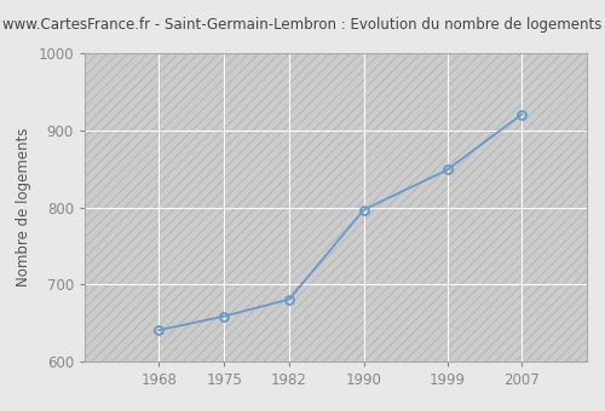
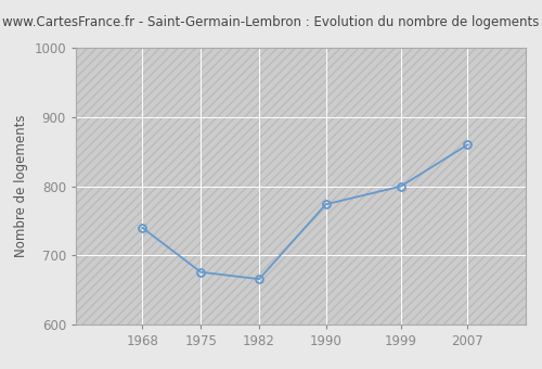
1968: 641 -> 740
1975: 659 -> 676
1982: 681 -> 666
1990: 797 -> 774
1999: 849 -> 800
2007: 921 -> 860
